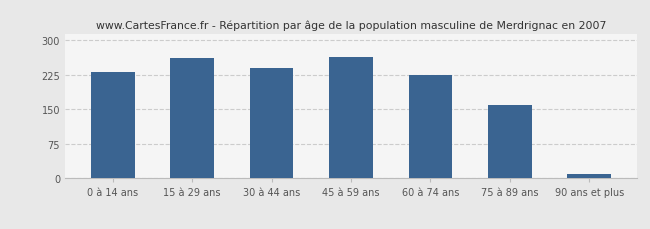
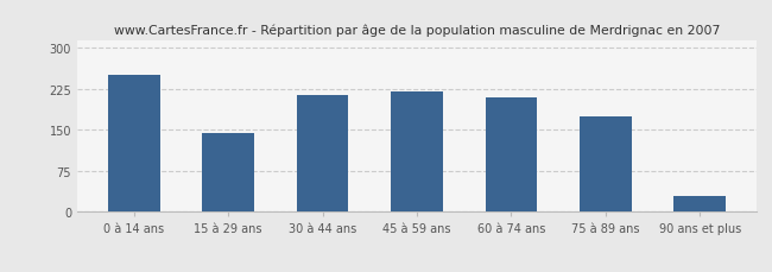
0 à 14 ans: 232 -> 250
15 à 29 ans: 262 -> 145
30 à 44 ans: 240 -> 215
45 à 59 ans: 265 -> 220
60 à 74 ans: 224 -> 210
75 à 89 ans: 160 -> 175
90 ans et plus: 10 -> 30
